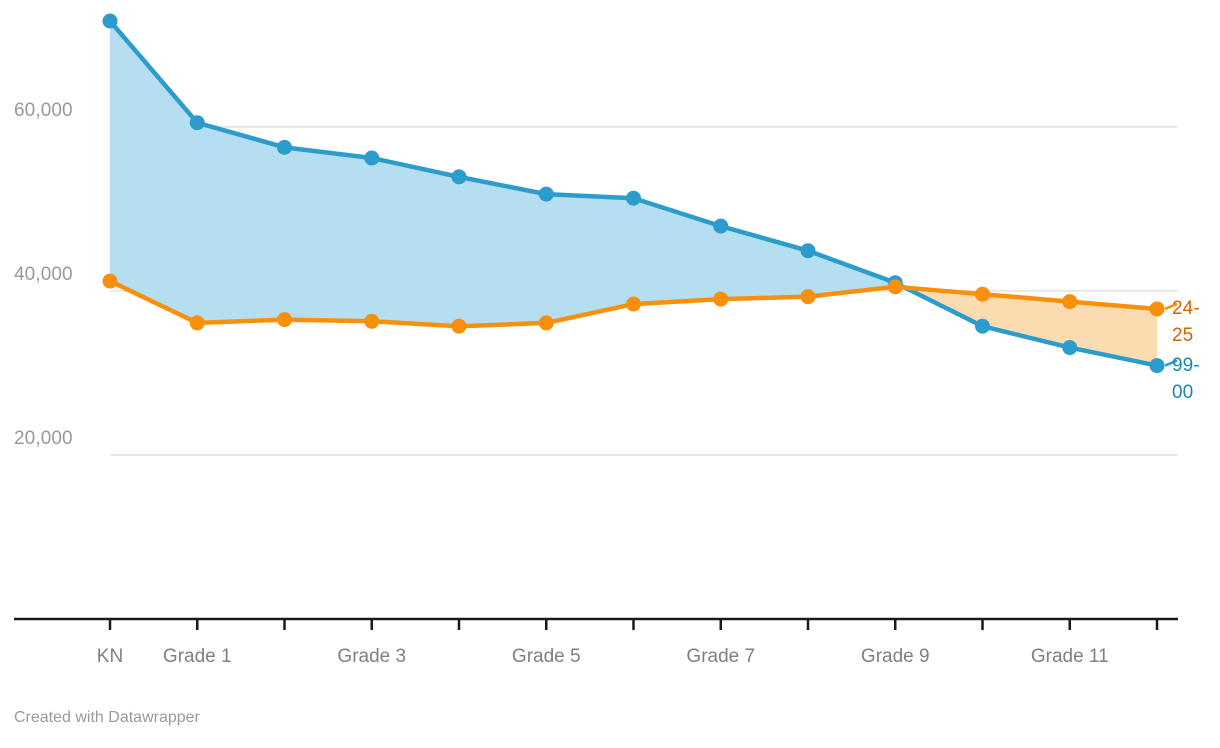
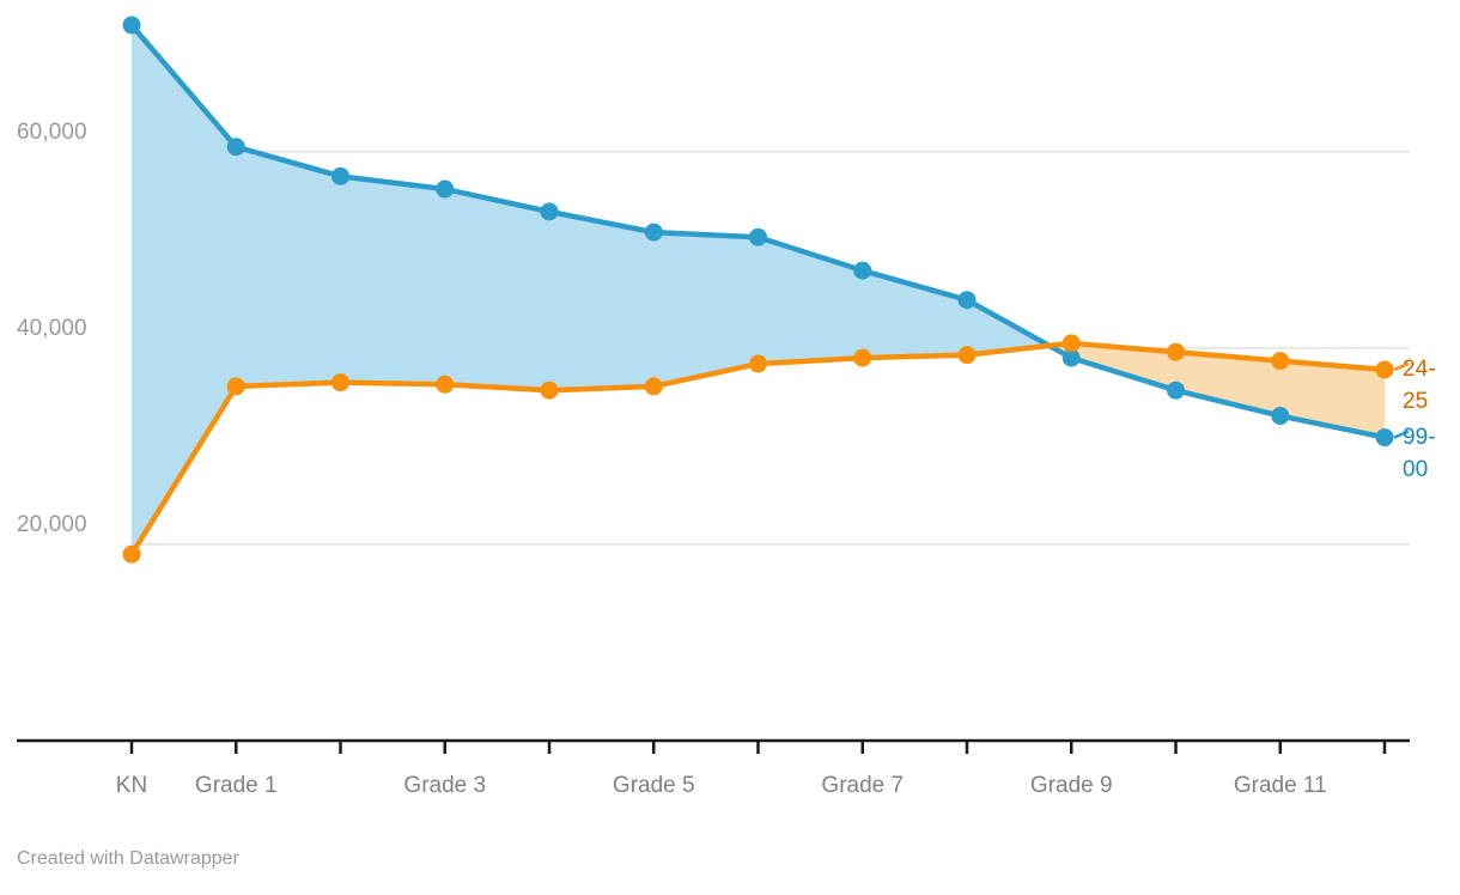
24-25/KN: 41000 -> 19000
99-00/Grade 9: 41000 -> 39000
